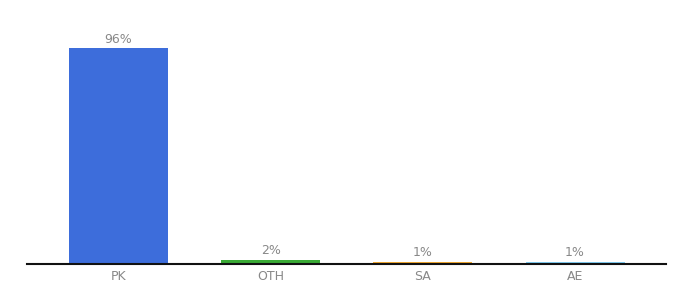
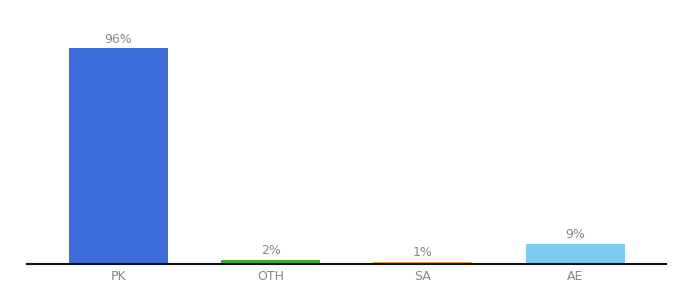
AE: 1% -> 9%
